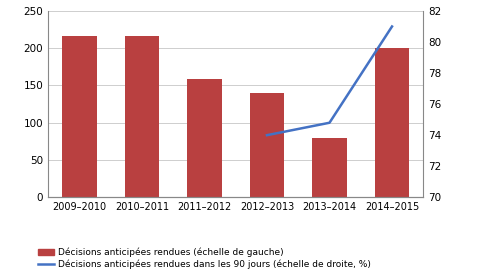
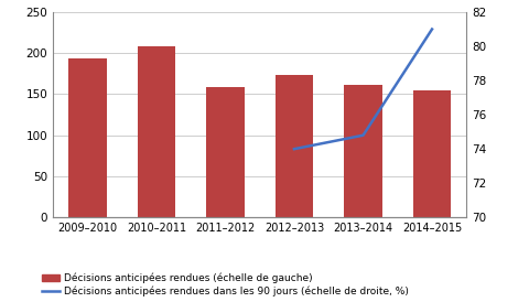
Décisions anticipées rendues (échelle de gauche)/2009–2010: 216 -> 193
Décisions anticipées rendues (échelle de gauche)/2010–2011: 216 -> 208
Décisions anticipées rendues (échelle de gauche)/2012–2013: 140 -> 174
Décisions anticipées rendues (échelle de gauche)/2013–2014: 80 -> 161
Décisions anticipées rendues (échelle de gauche)/2014–2015: 200 -> 155
